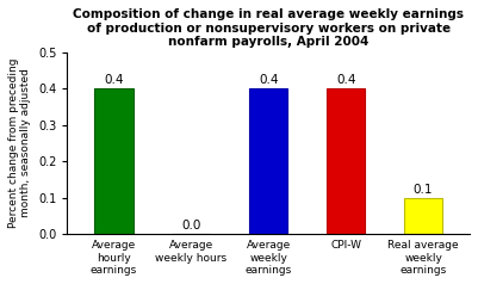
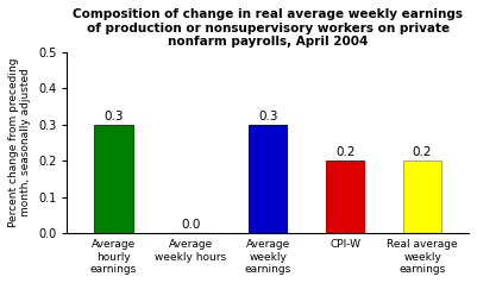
Average hourly earnings: 0.4 -> 0.3
Average weekly earnings: 0.4 -> 0.3
CPI-W: 0.4 -> 0.2
Real average weekly earnings: 0.1 -> 0.2
